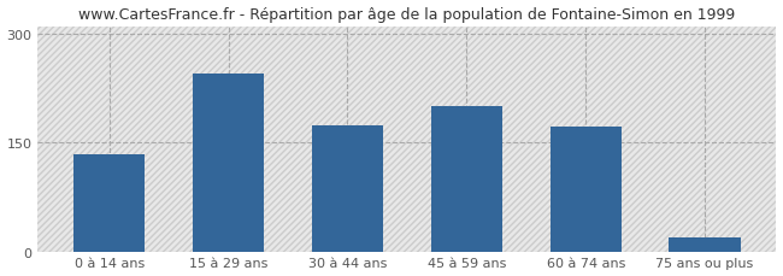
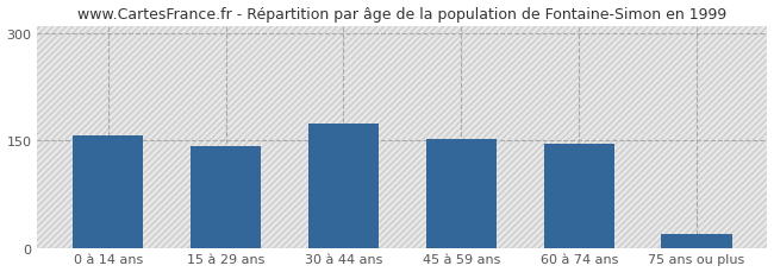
0 à 14 ans: 134 -> 157
15 à 29 ans: 244 -> 142
45 à 59 ans: 200 -> 151
60 à 74 ans: 172 -> 145
